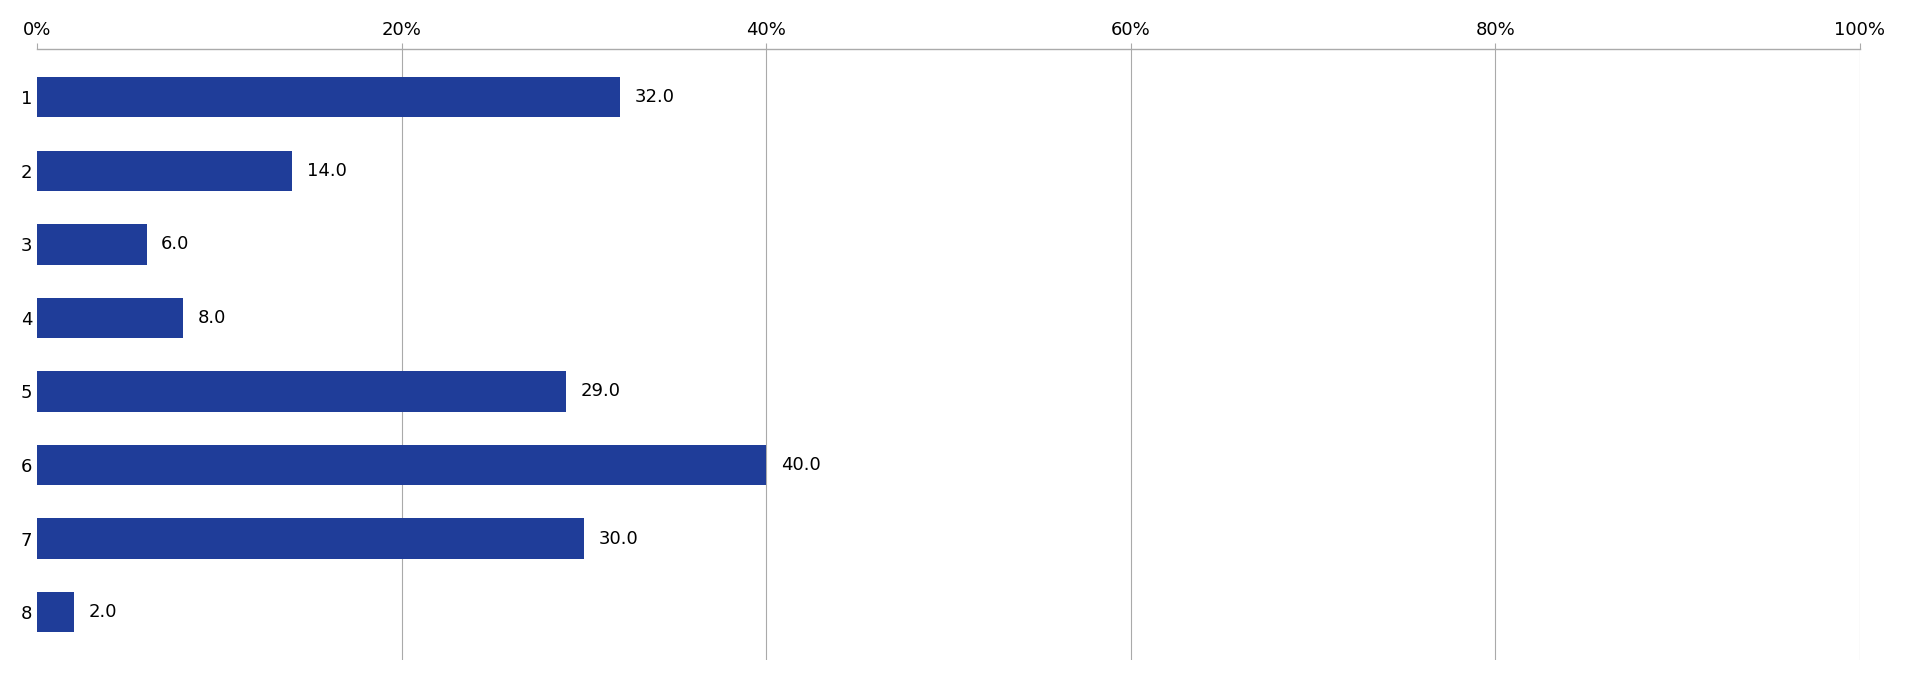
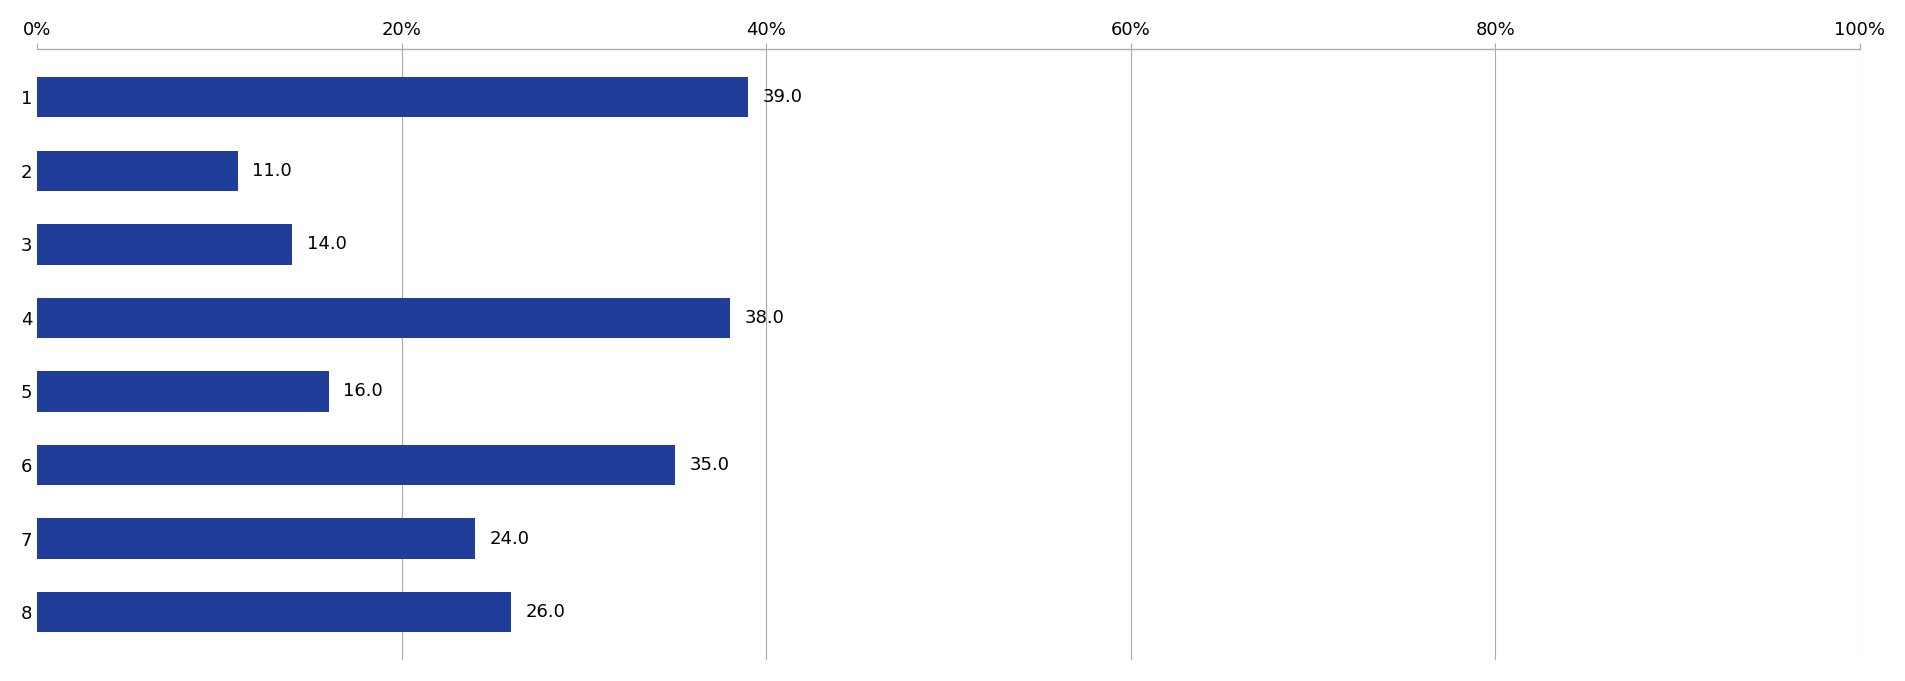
1: 32.0 -> 39.0
2: 14.0 -> 11.0
3: 6.0 -> 14.0
4: 8.0 -> 38.0
5: 29.0 -> 16.0
6: 40.0 -> 35.0
7: 30.0 -> 24.0
8: 2.0 -> 26.0
